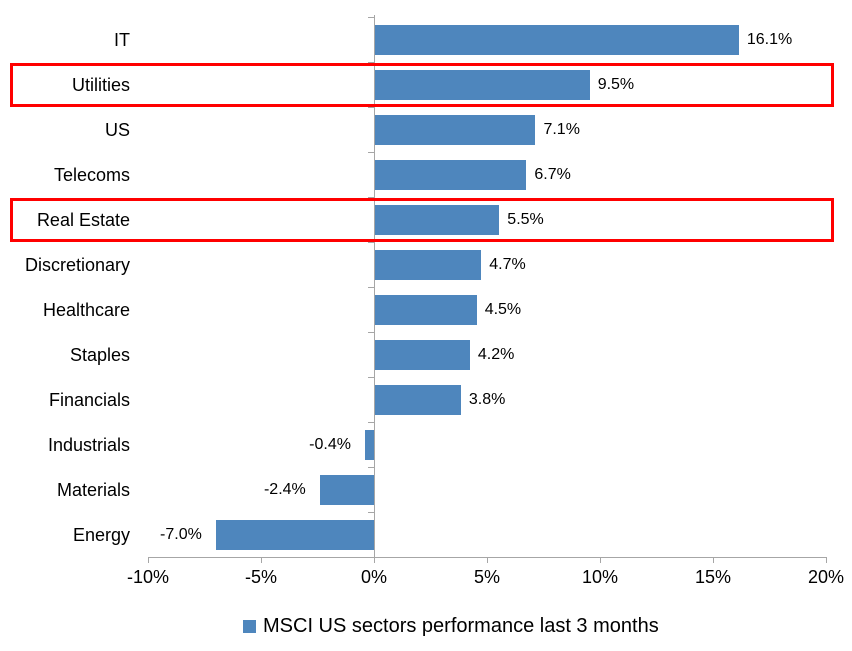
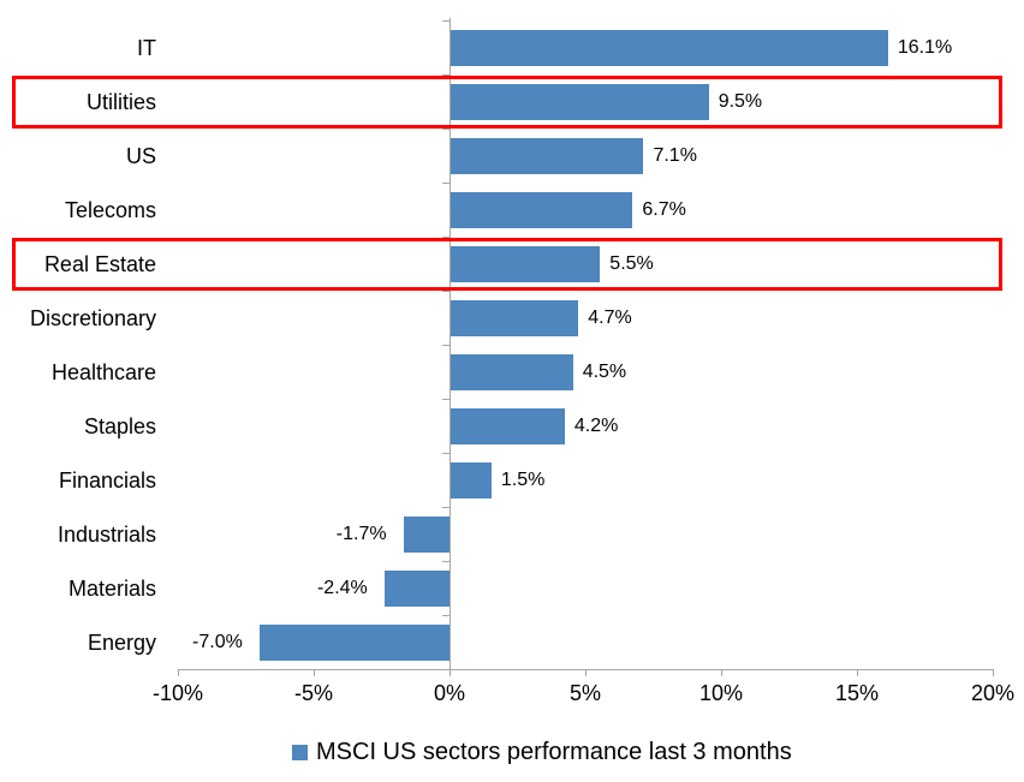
Financials: 3.8% -> 1.5%
Industrials: -0.4% -> -1.7%
